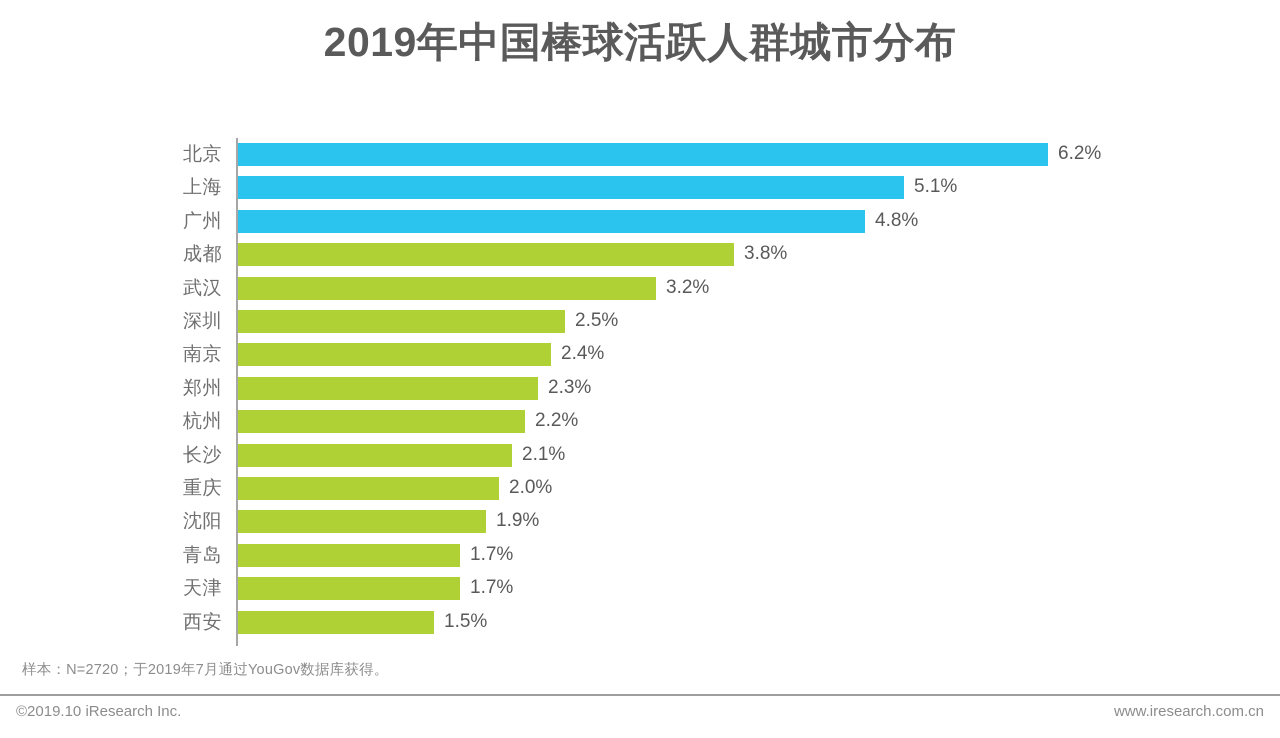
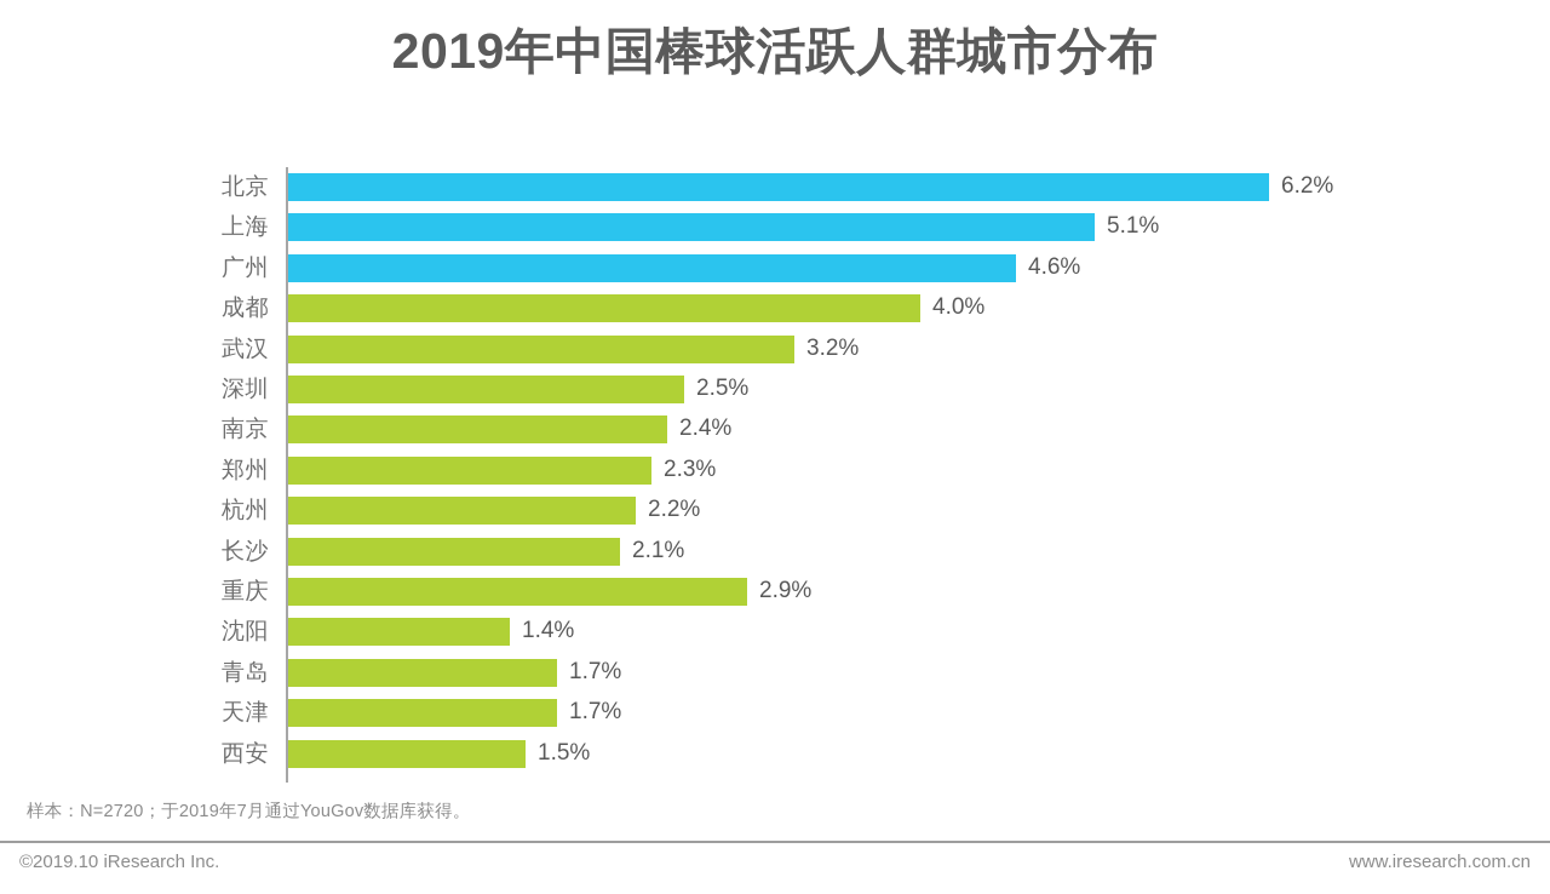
广州: 4.8% -> 4.6%
成都: 3.8% -> 4.0%
重庆: 2.0% -> 2.9%
沈阳: 1.9% -> 1.4%
